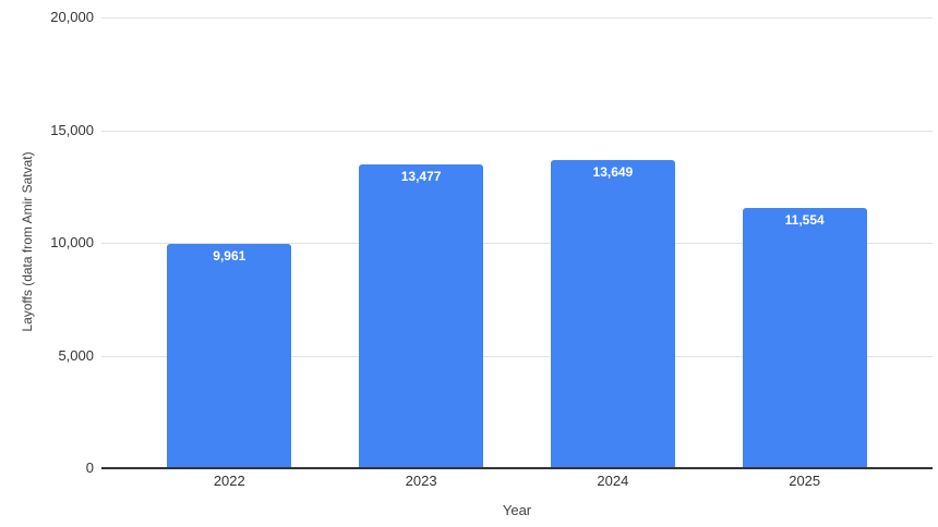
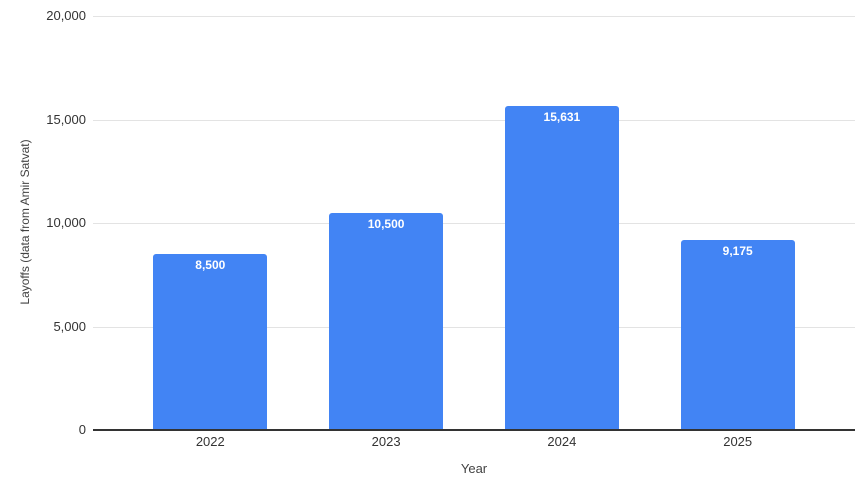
2022: 9,961 -> 8,500
2023: 13,477 -> 10,500
2024: 13,649 -> 15,631
2025: 11,554 -> 9,175
